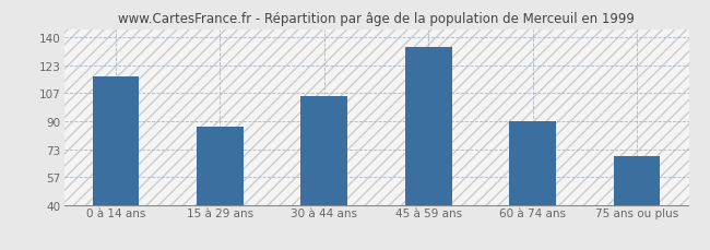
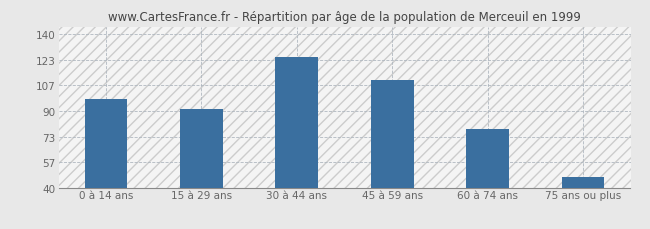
0 à 14 ans: 117 -> 98
15 à 29 ans: 87 -> 91
30 à 44 ans: 105 -> 125
45 à 59 ans: 134 -> 110
60 à 74 ans: 90 -> 78
75 ans ou plus: 69 -> 47
